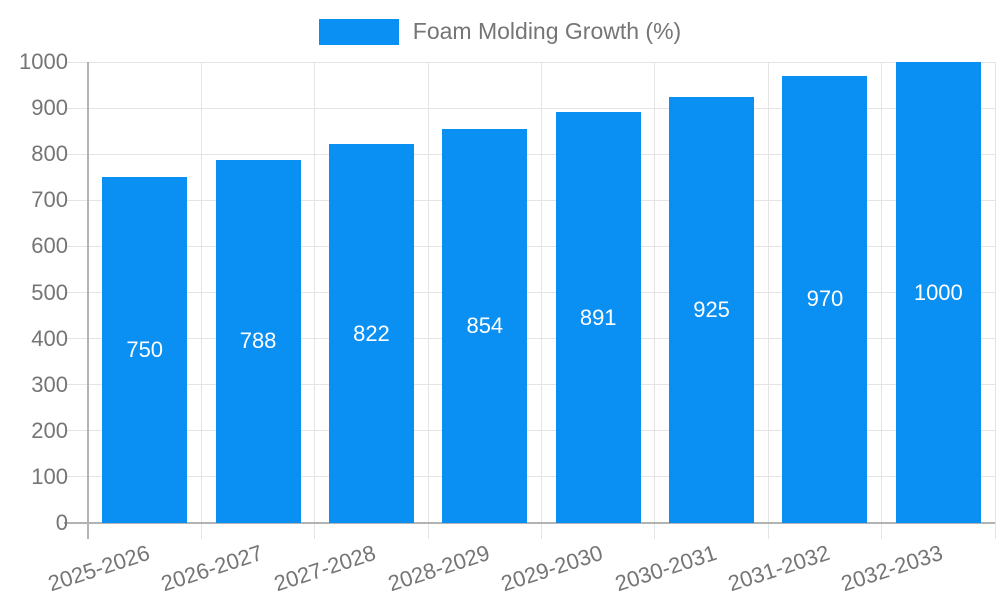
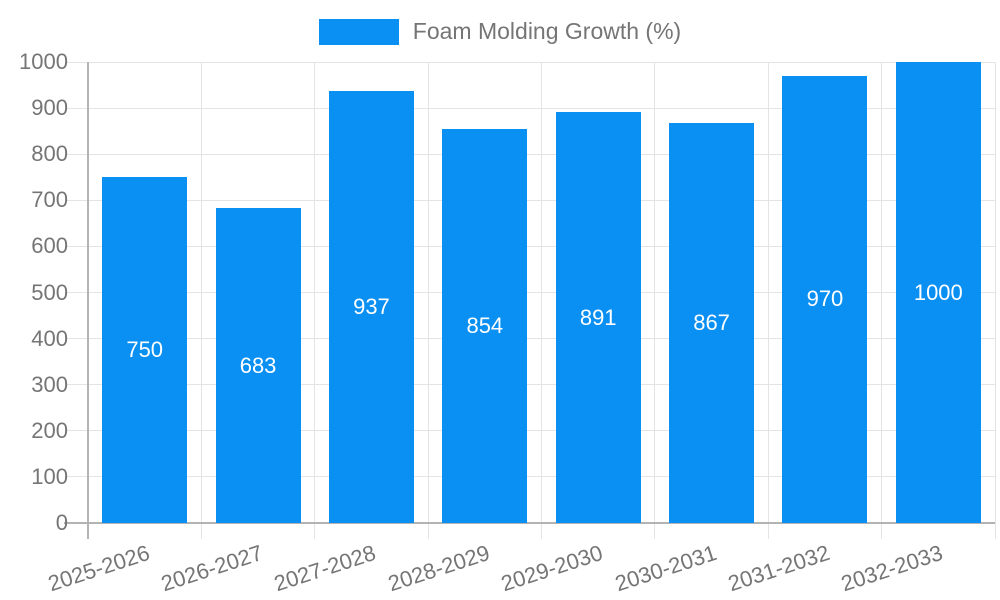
2026-2027: 788 -> 683
2027-2028: 822 -> 937
2030-2031: 925 -> 867
